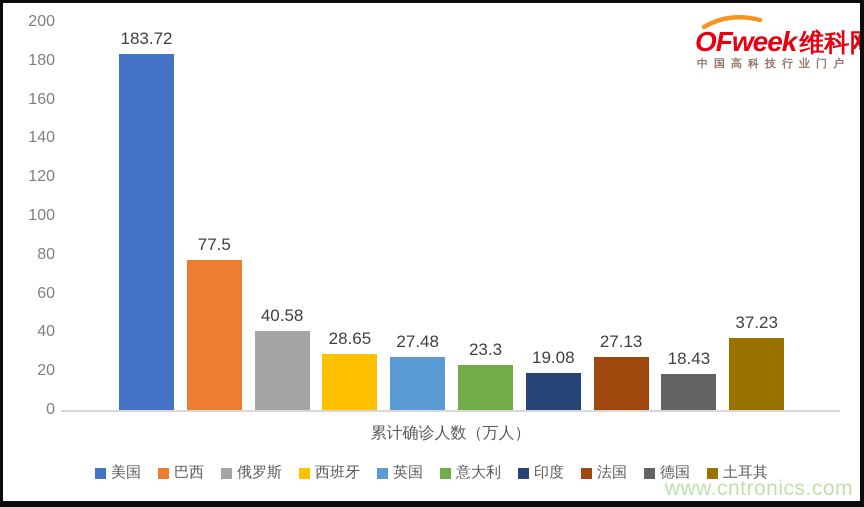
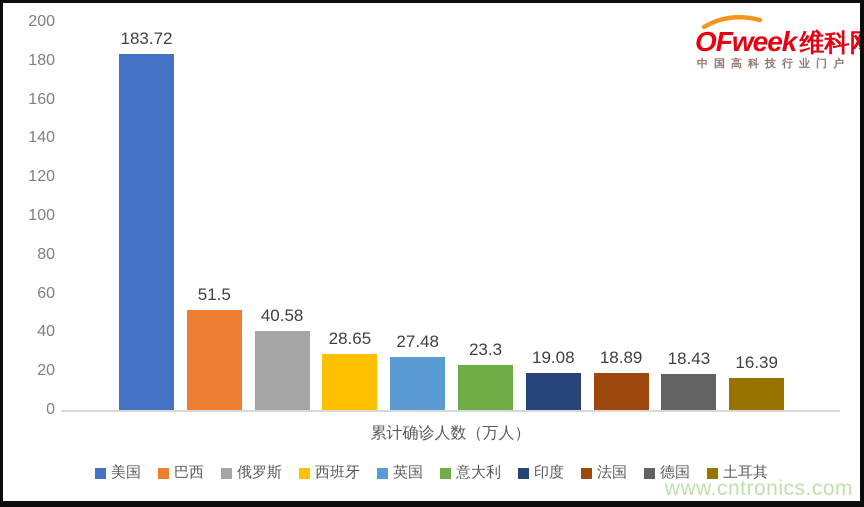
巴西: 77.5 -> 51.5
法国: 27.13 -> 18.89
土耳其: 37.23 -> 16.39
